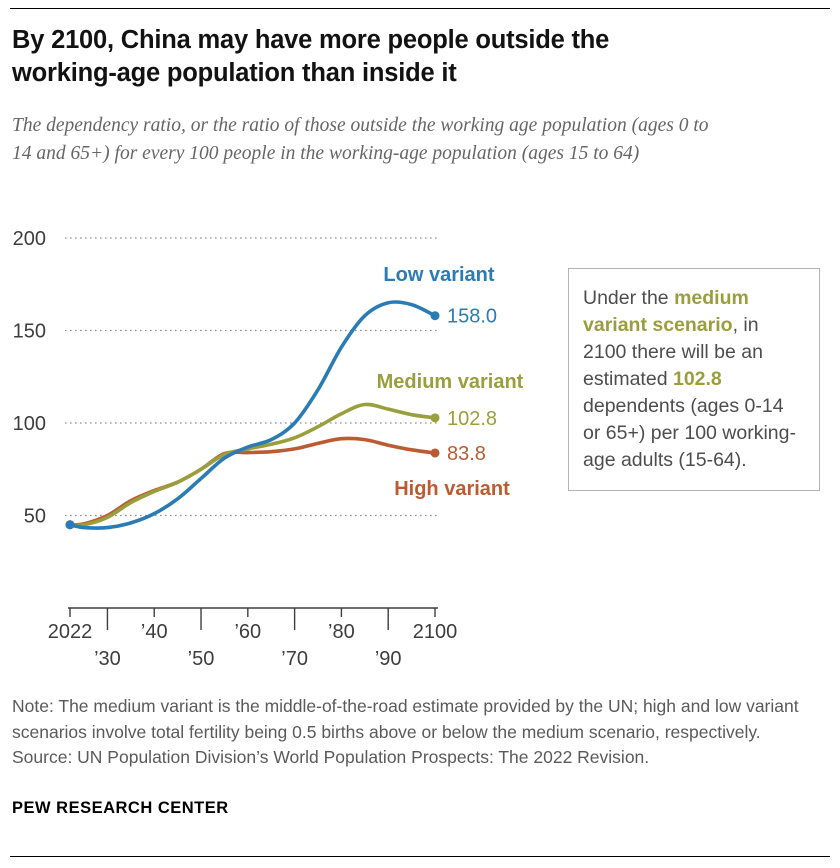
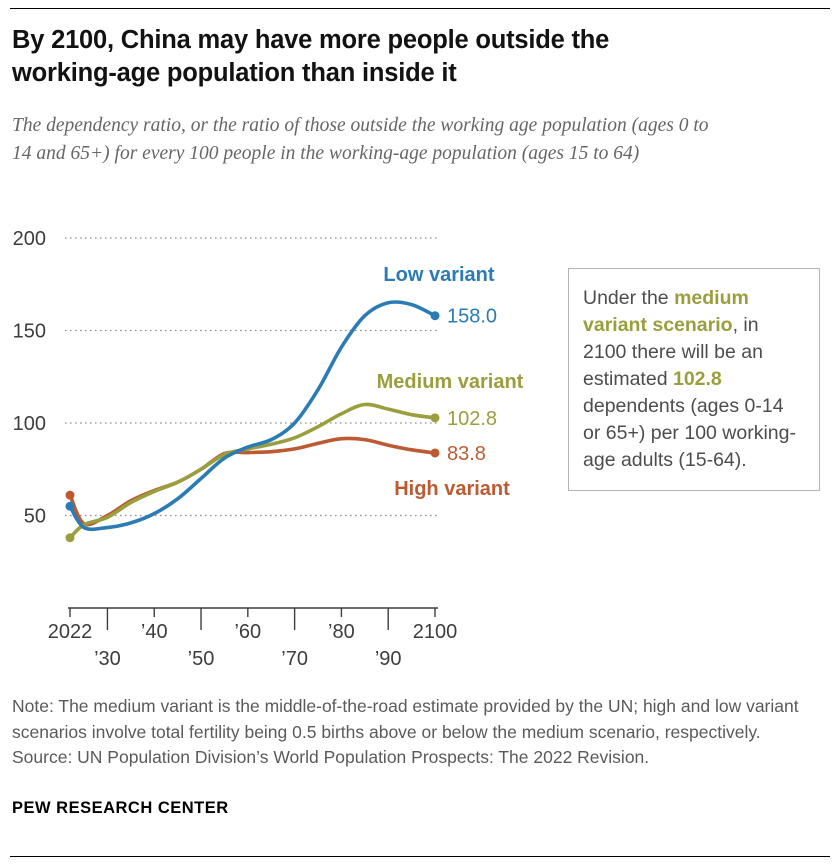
Low variant/2022: 45 -> 55
Medium variant/2022: 45 -> 38
High variant/2022: 45 -> 61
